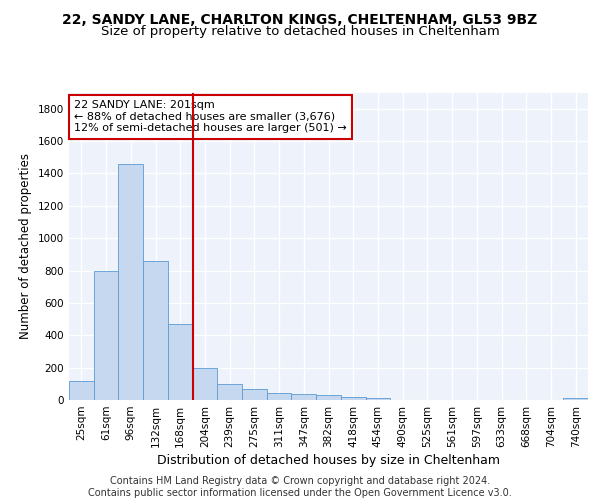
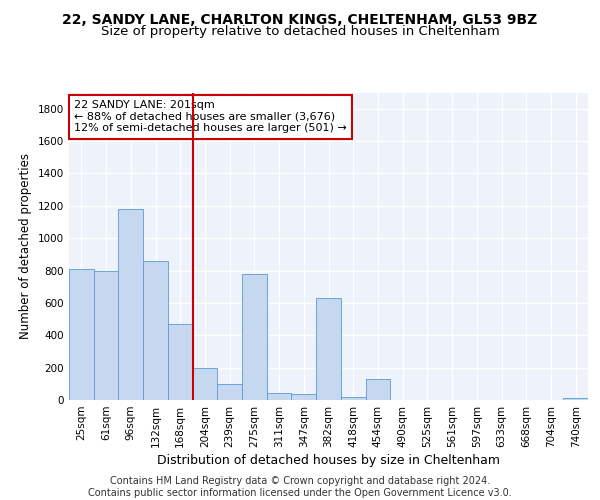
25sqm: 120 -> 810
96sqm: 1460 -> 1180
275sqm: 60 -> 780
382sqm: 30 -> 630
454sqm: 10 -> 130
